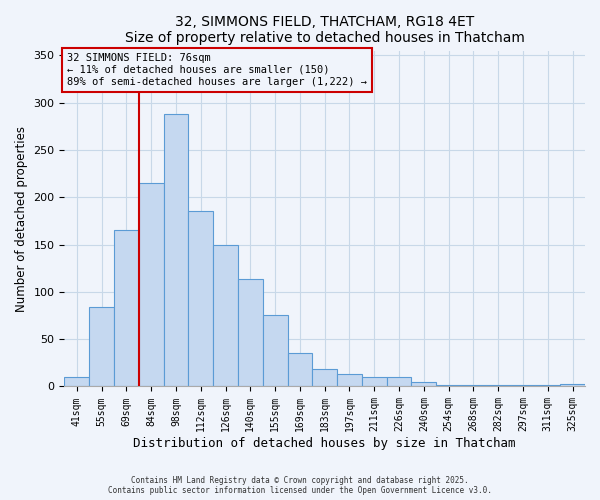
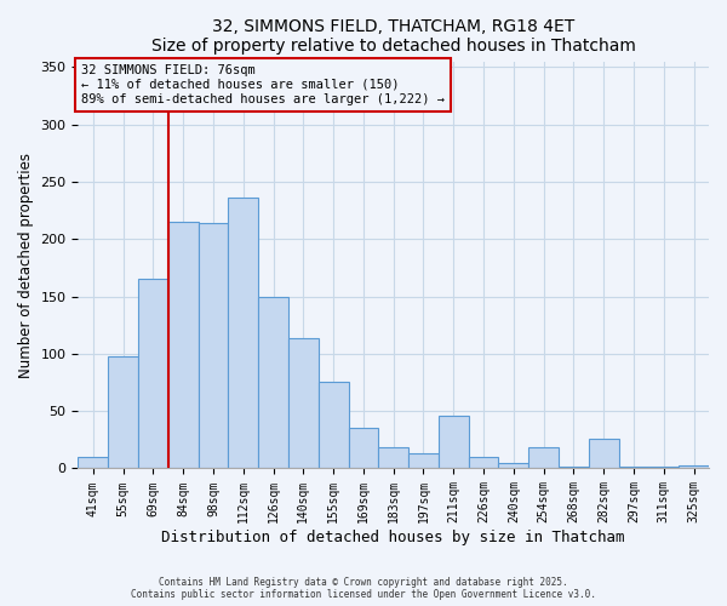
55sqm: 84 -> 98
98sqm: 288 -> 214
112sqm: 185 -> 236
211sqm: 10 -> 46
254sqm: 2 -> 18
282sqm: 2 -> 26
